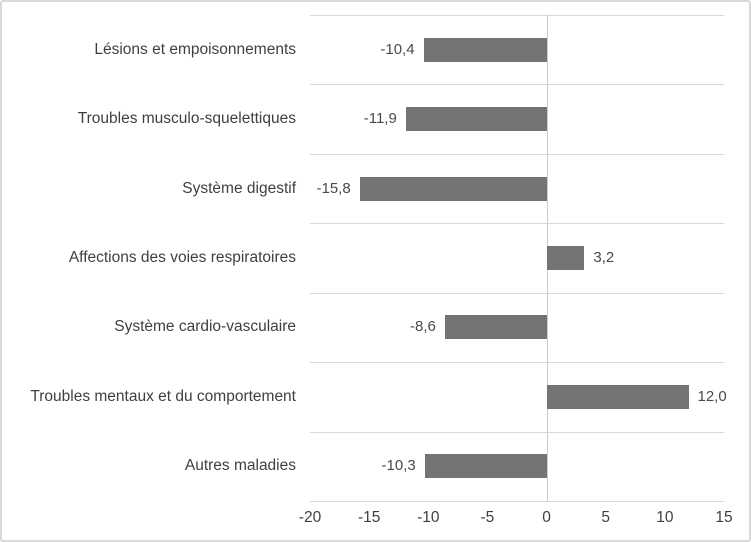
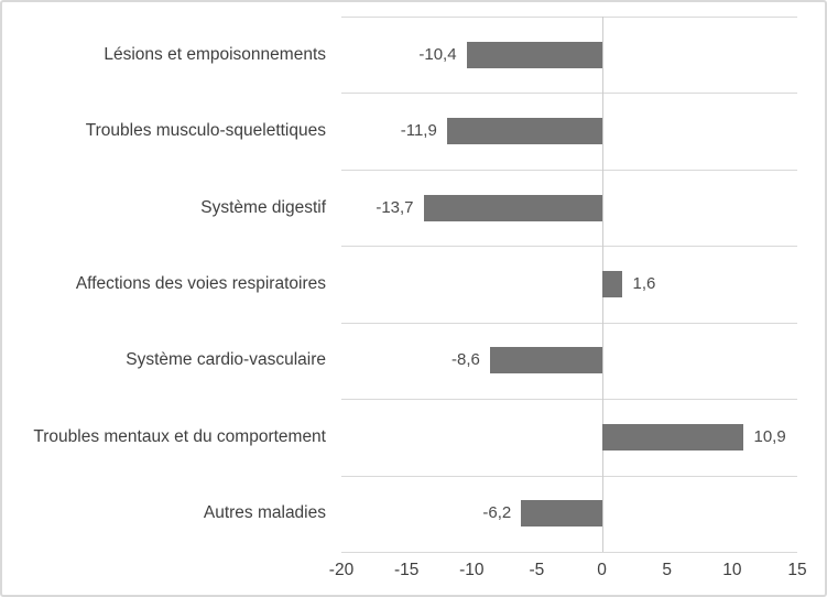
Système digestif: -15,8 -> -13,7
Affections des voies respiratoires: 3,2 -> 1,6
Troubles mentaux et du comportement: 12,0 -> 10,9
Autres maladies: -10,3 -> -6,2
